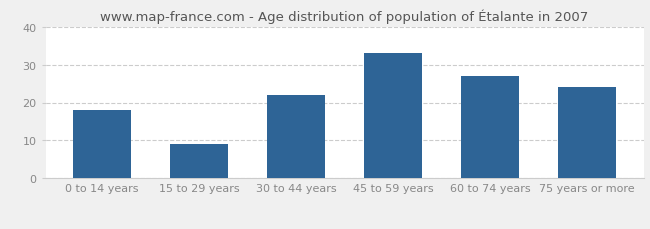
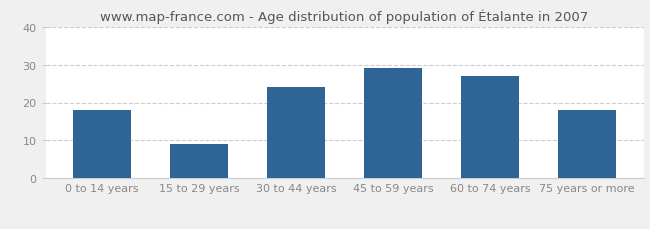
30 to 44 years: 22 -> 24
45 to 59 years: 33 -> 29
75 years or more: 24 -> 18
